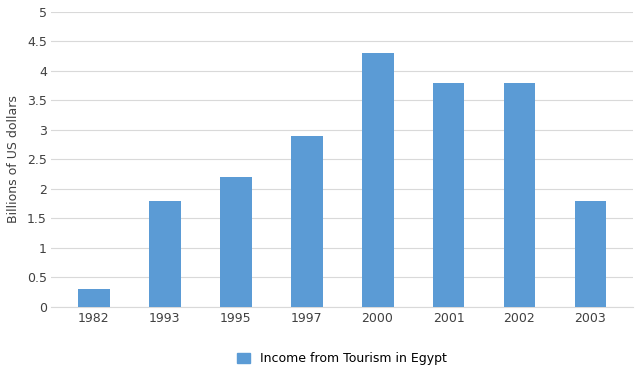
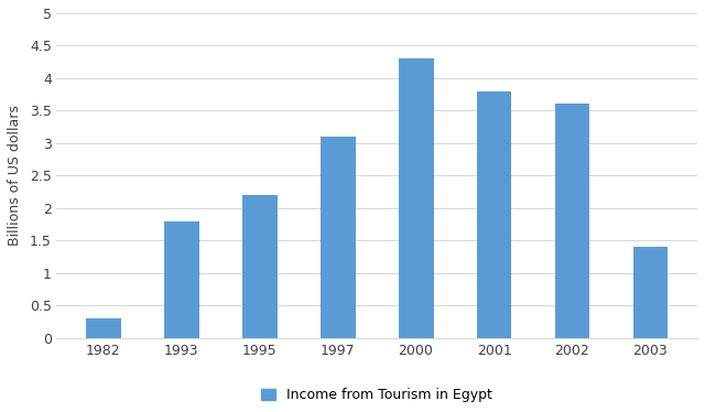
1997: 2.9 -> 3.1
2002: 3.8 -> 3.6
2003: 1.8 -> 1.4
